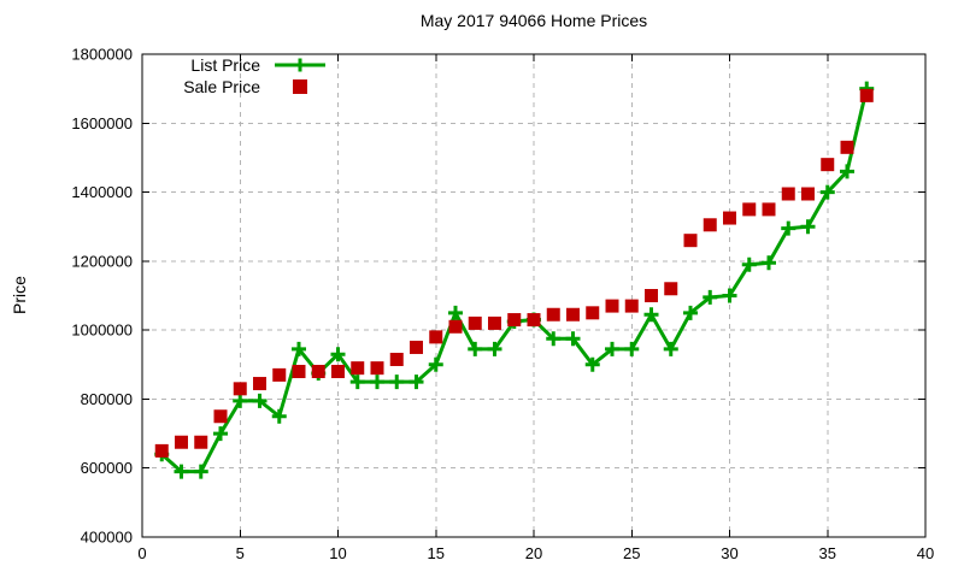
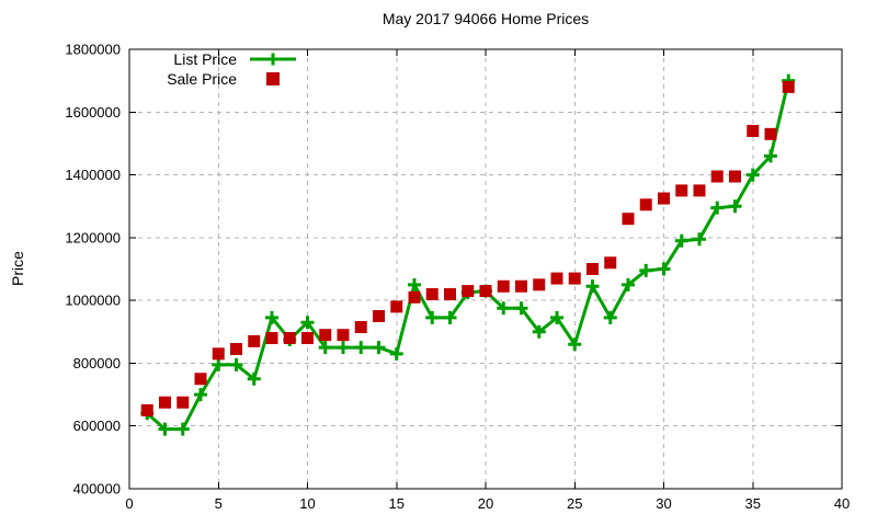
List Price/15: 900000 -> 830000
List Price/25: 940000 -> 860000
Sale Price/35: 1480000 -> 1540000
